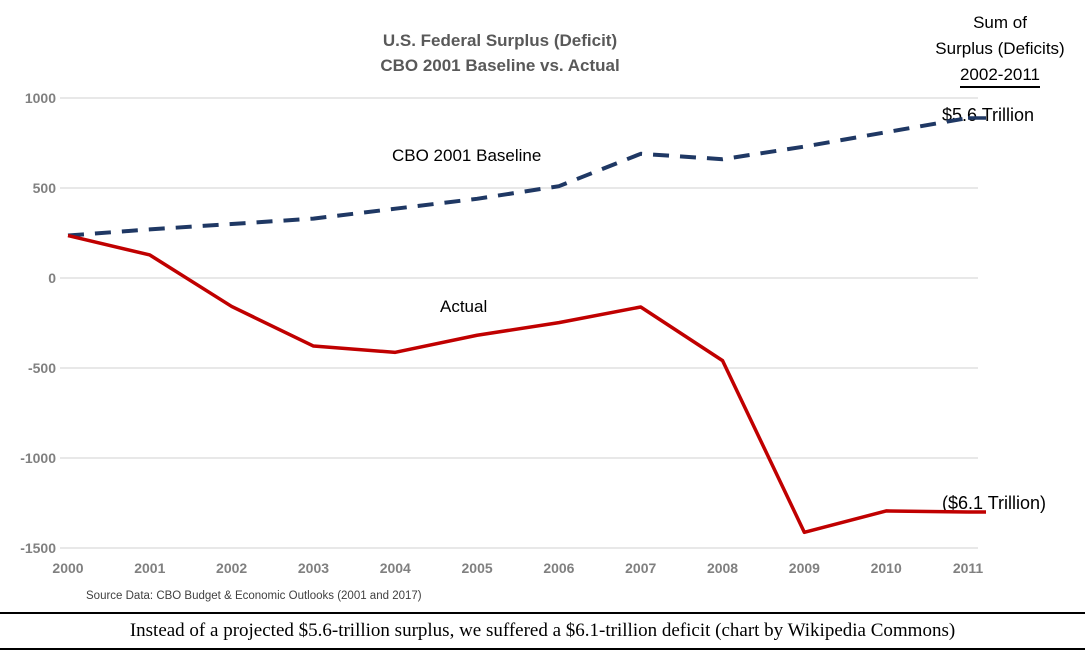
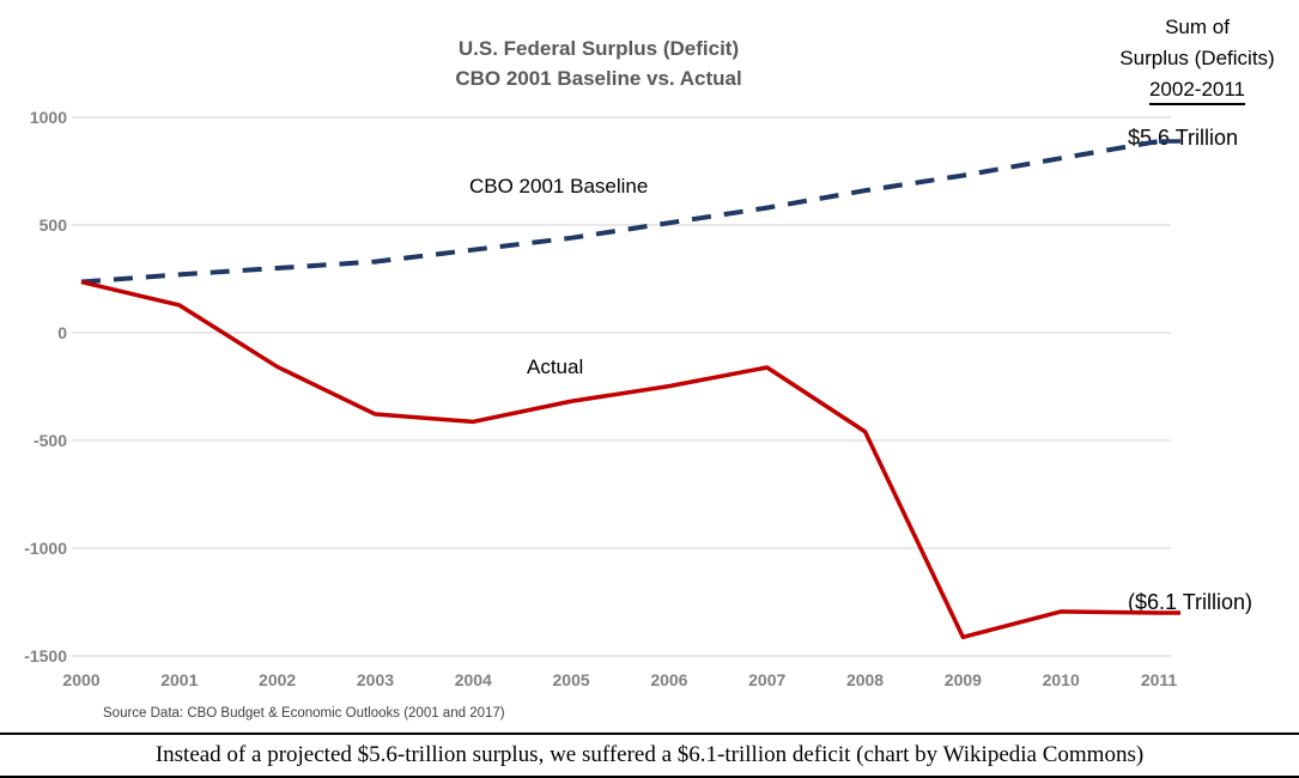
CBO 2001 Baseline/2007: 690 -> 580
